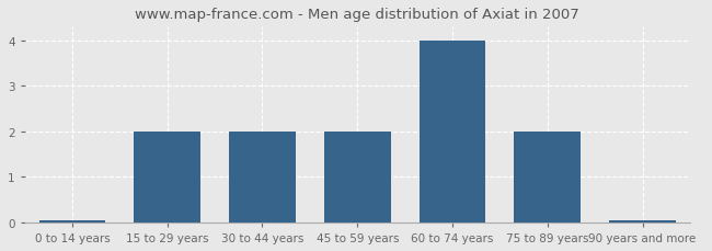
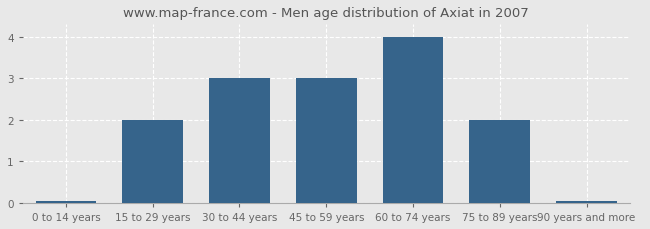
30 to 44 years: 2.00 -> 3.00
45 to 59 years: 2.00 -> 3.00
